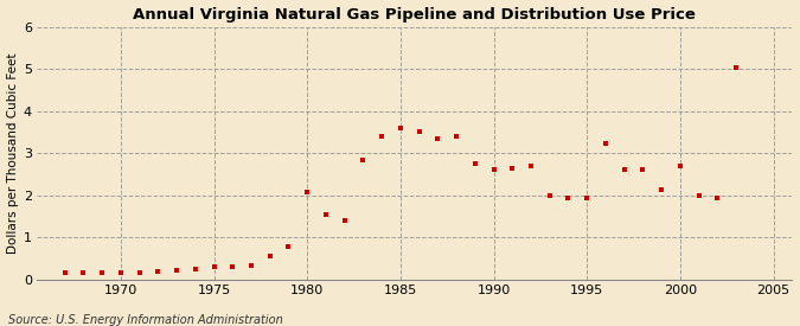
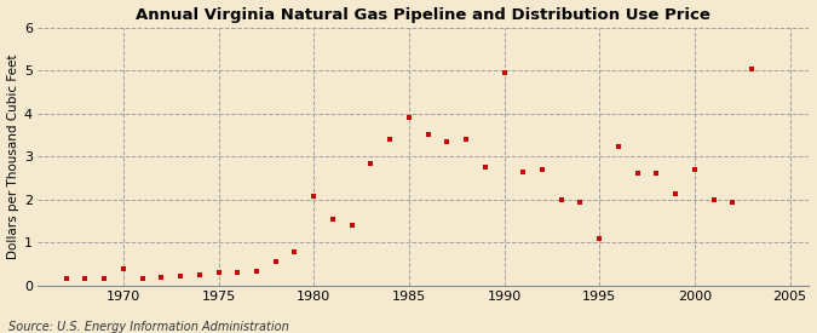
1970: 0.18 -> 0.40
1985: 3.60 -> 3.90
1990: 2.60 -> 4.95
1995: 1.95 -> 1.10
